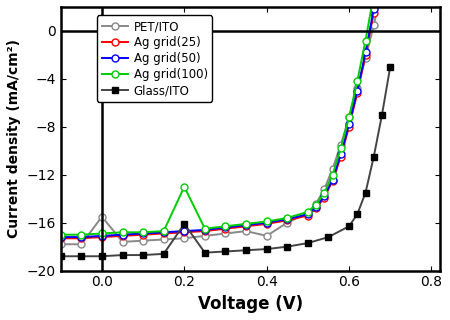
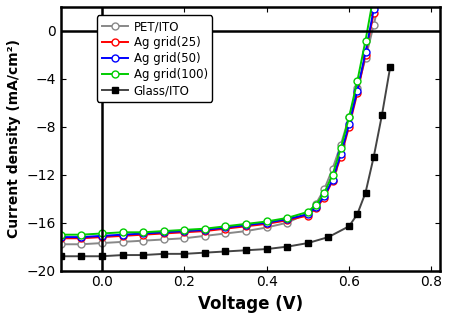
PET/ITO/0.0: -15.5 -> -17.7
Ag grid(100)/0.2: -13.0 -> -16.6
Glass/ITO/0.2: -16.1 -> -18.6
PET/ITO/0.4: -17.1 -> -16.4
